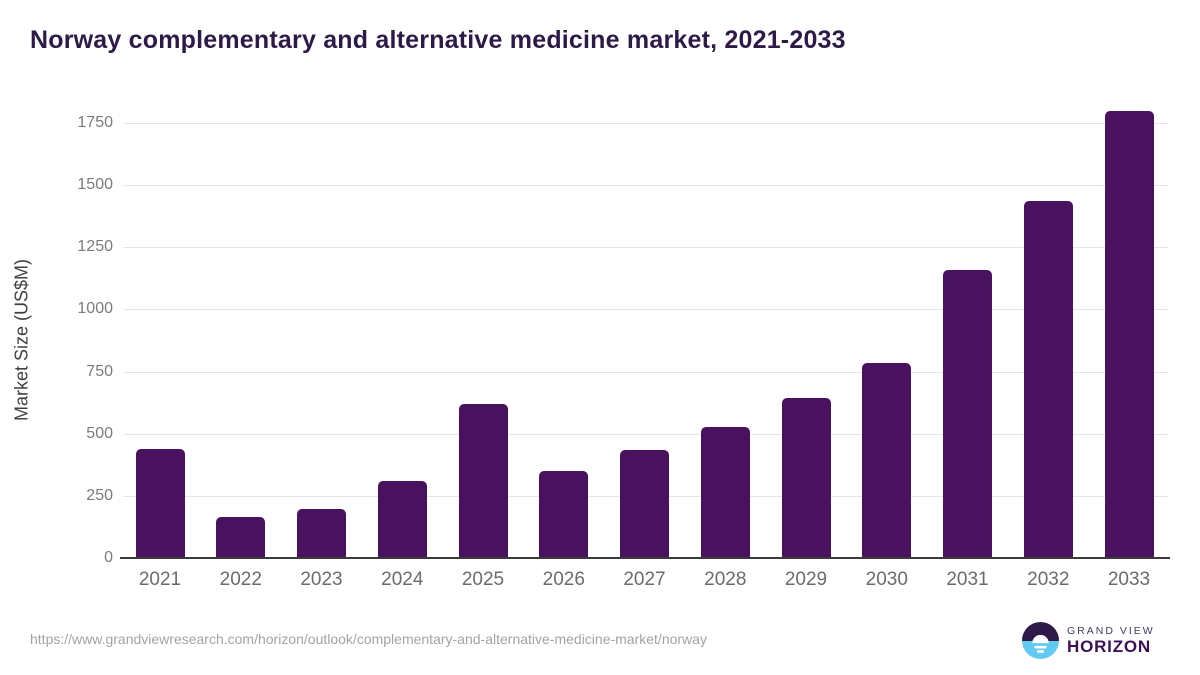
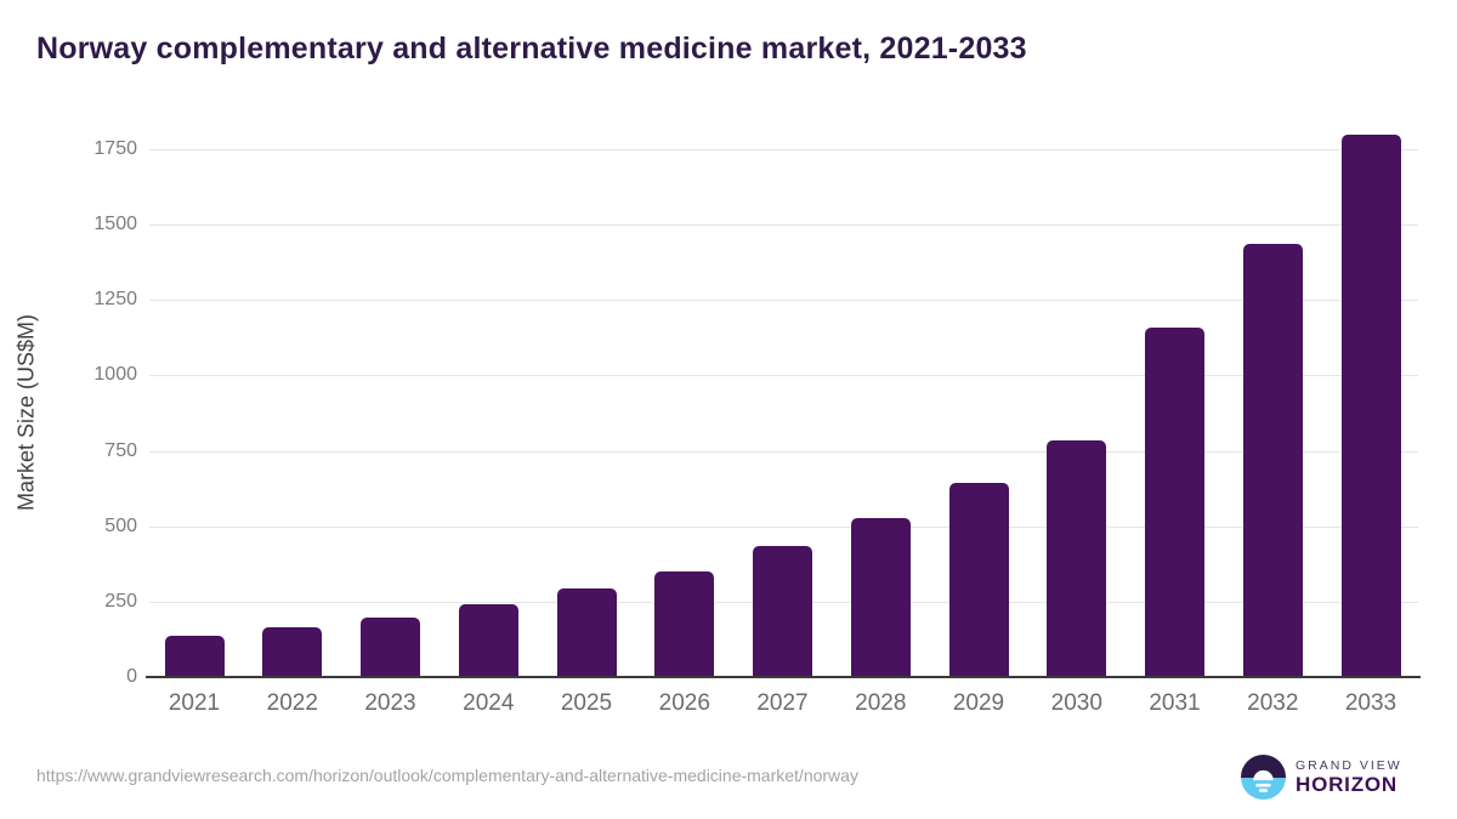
2021: 440 -> 140
2024: 310 -> 240
2025: 620 -> 290
